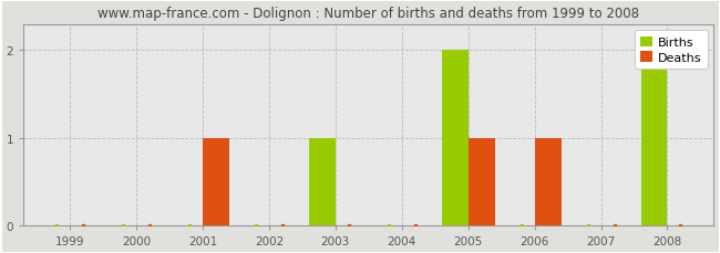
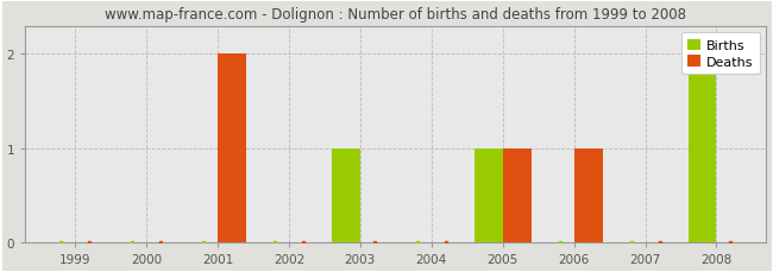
Deaths/2001: 1 -> 2
Births/2005: 2 -> 1
